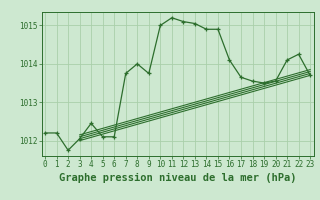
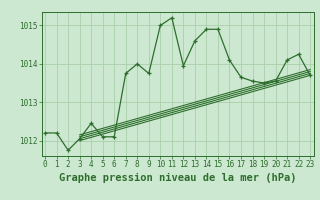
12: 1015.10 -> 1013.95
13: 1015.05 -> 1014.60
